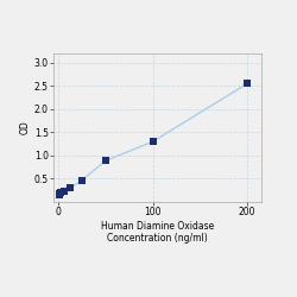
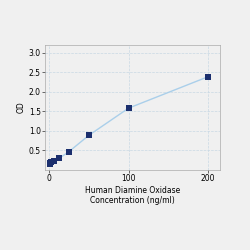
100: 1.30 -> 1.58
200: 2.55 -> 2.39
